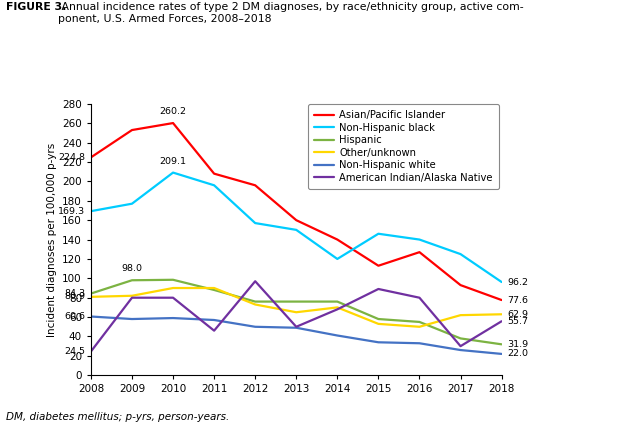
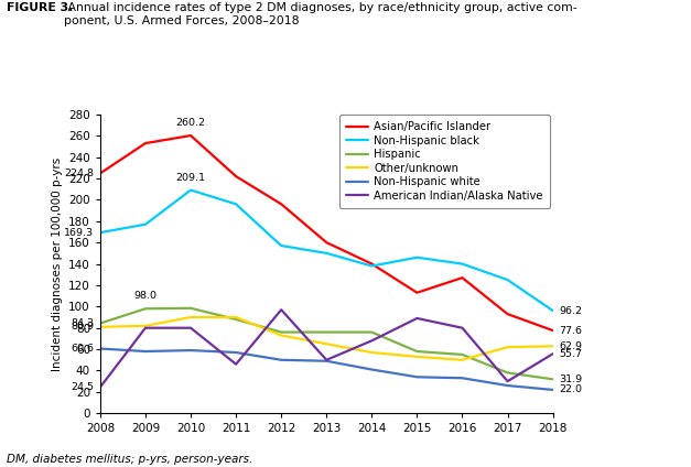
Asian/Pacific Islander/2011: 208 -> 222
Non-Hispanic black/2014: 120 -> 138
Other/unknown/2014: 70 -> 57
